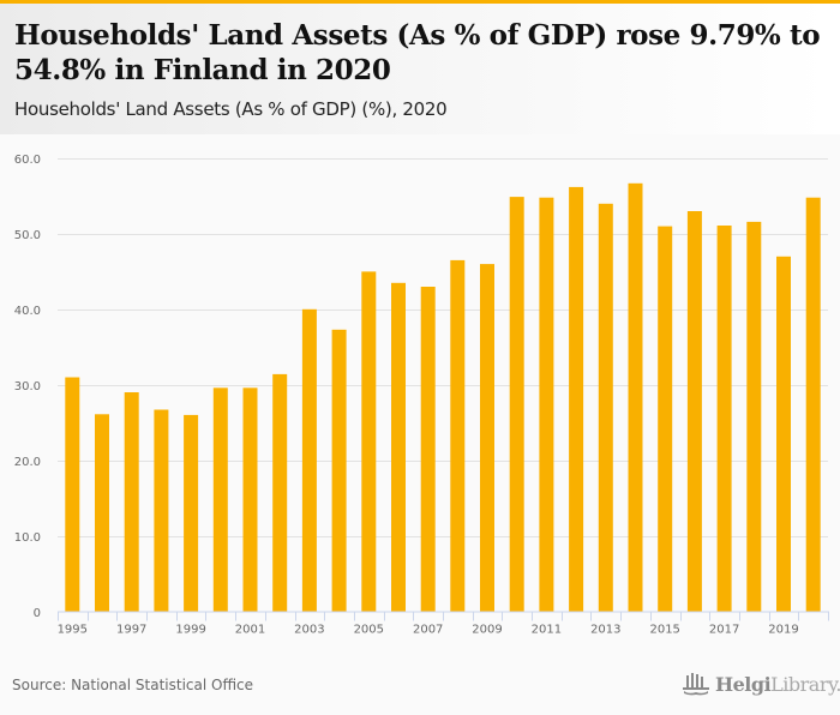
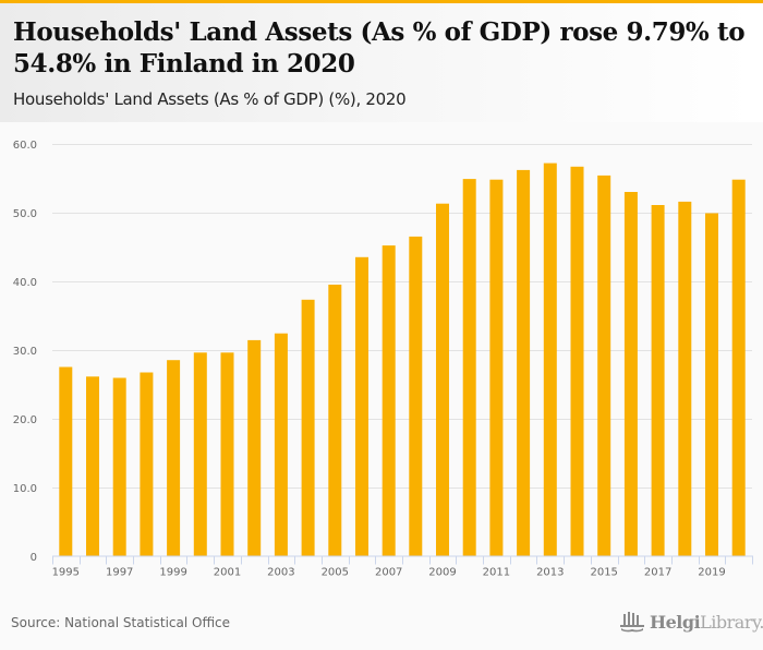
1995: 31 -> 28
1997: 29 -> 26
1999: 26 -> 28
2003: 40 -> 32
2005: 45 -> 40
2007: 43 -> 45
2009: 46 -> 51
2013: 54 -> 57
2015: 51 -> 55
2019: 47 -> 50
